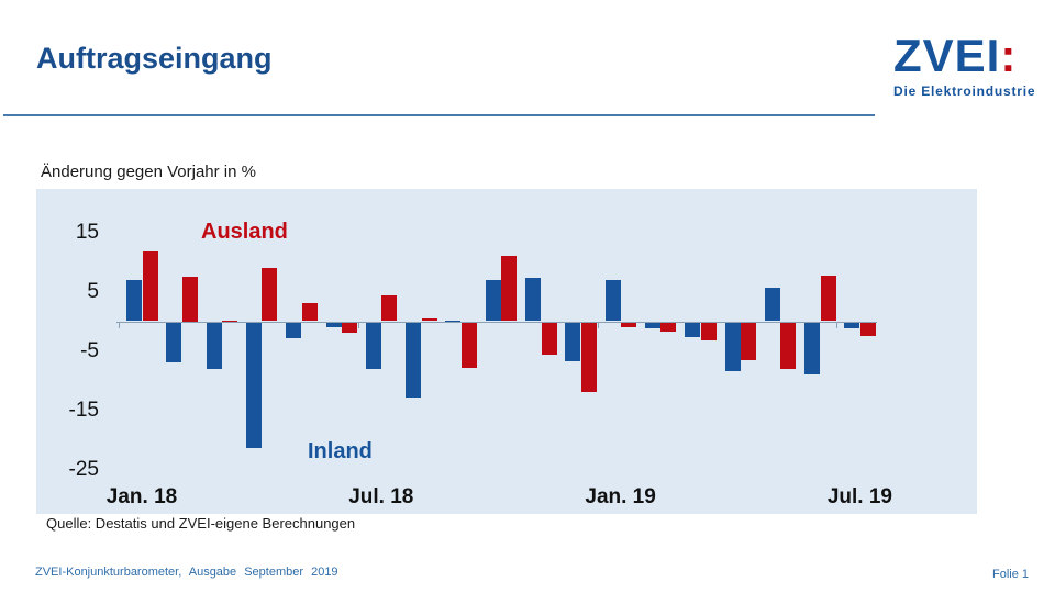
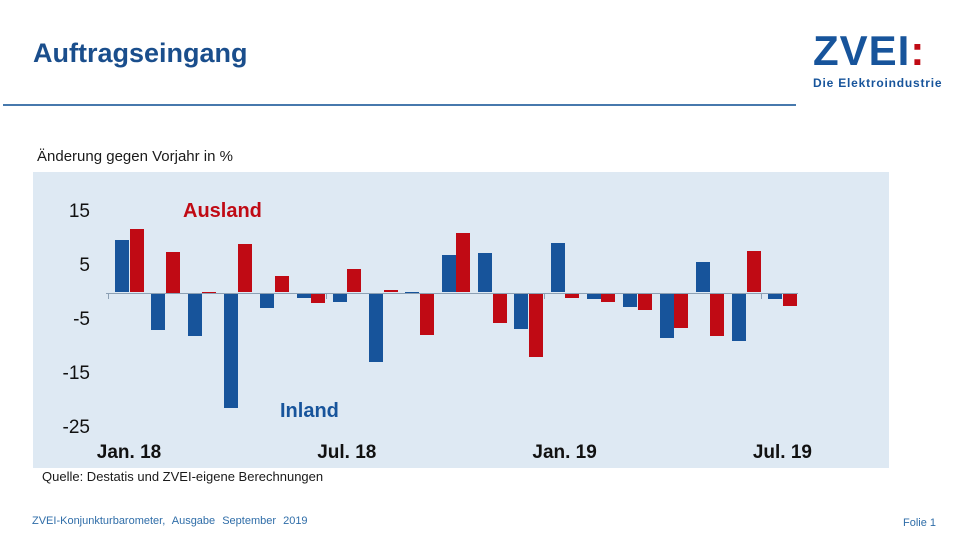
Inland/Jan. 18: 7 -> 10
Inland/Jul. 18: -8 -> -2
Inland/Jan. 19: 7 -> 9
